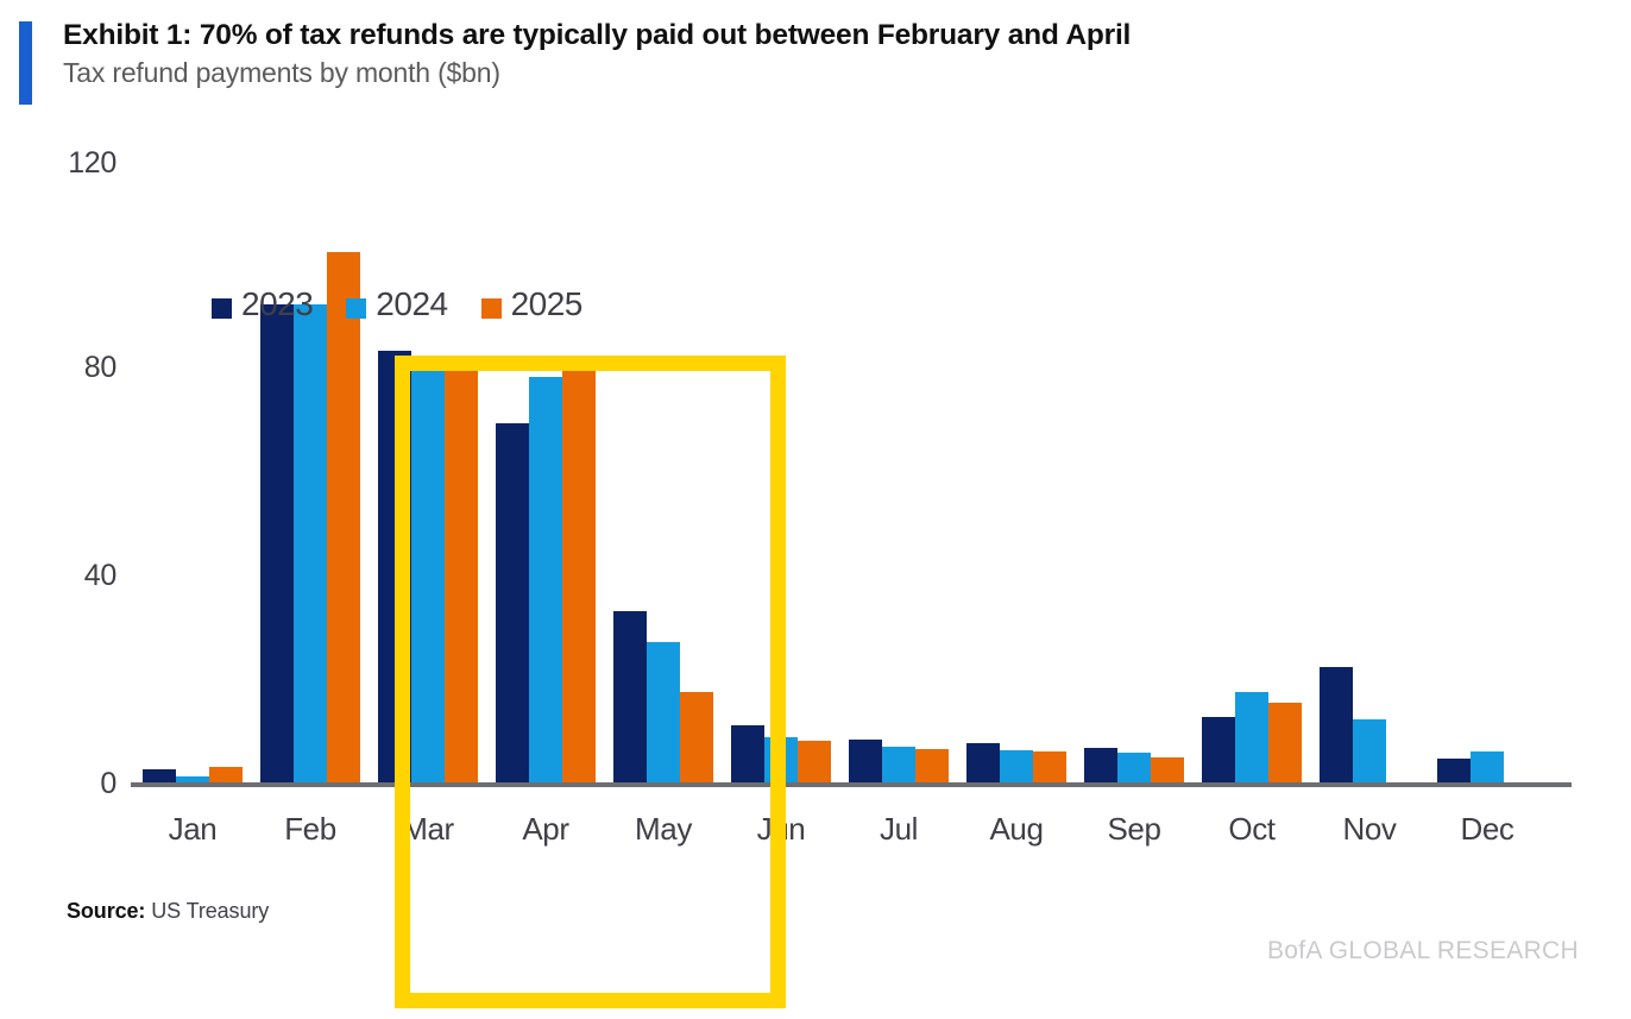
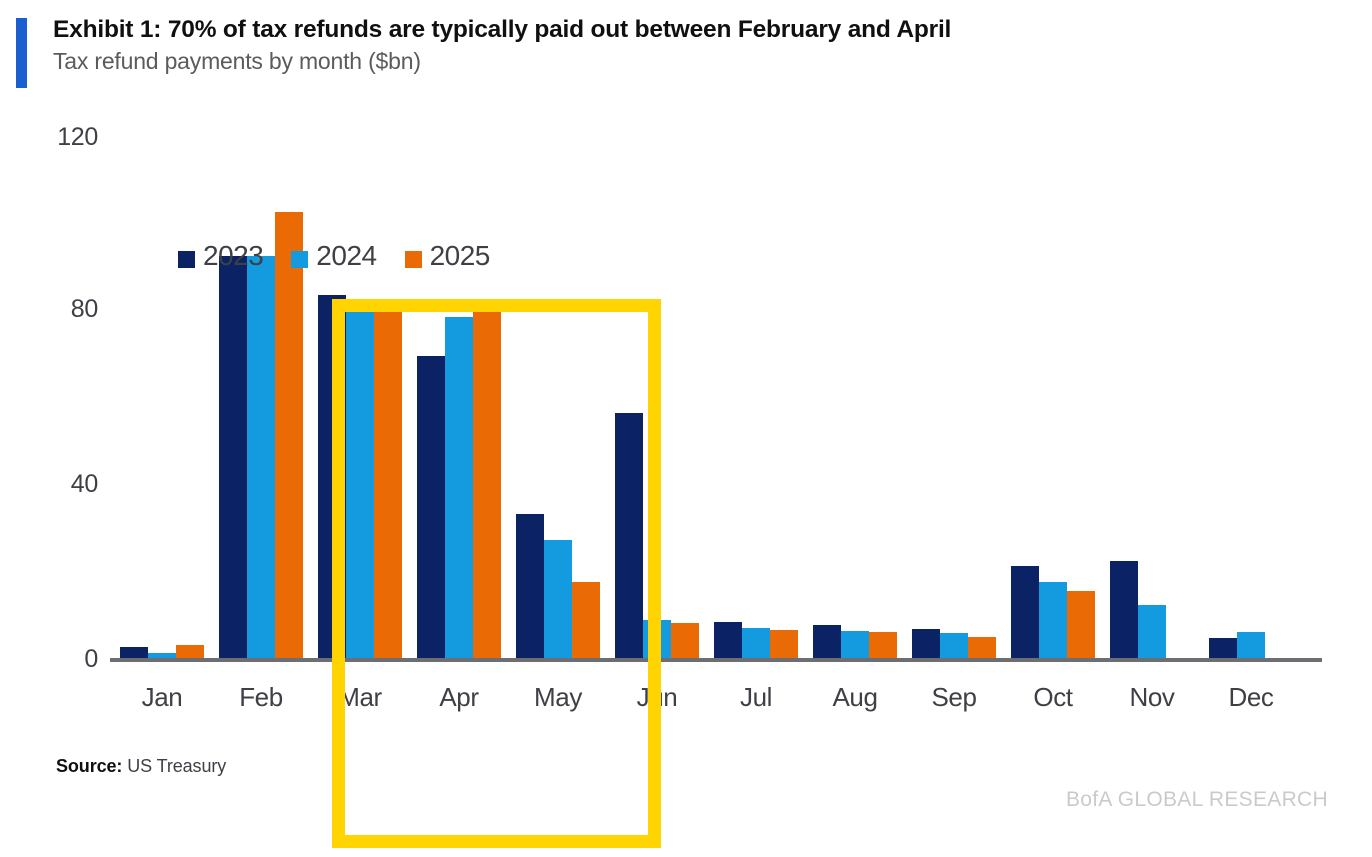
2023/Jun: 11 -> 56
2023/Oct: 13 -> 21
